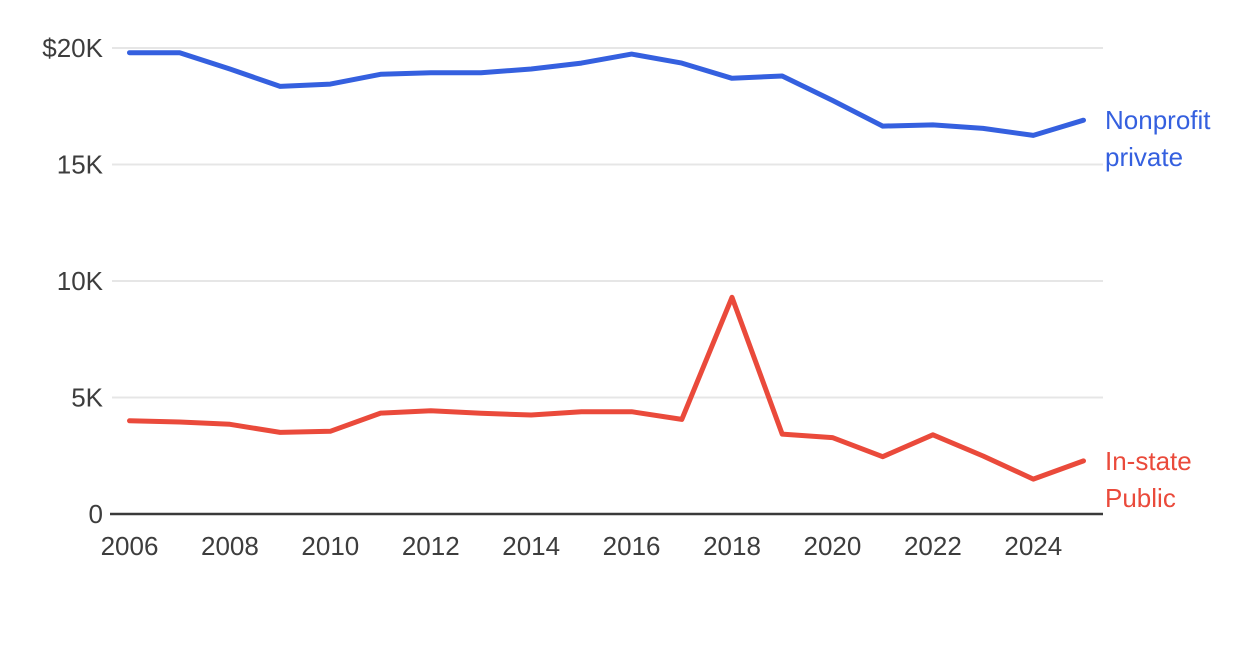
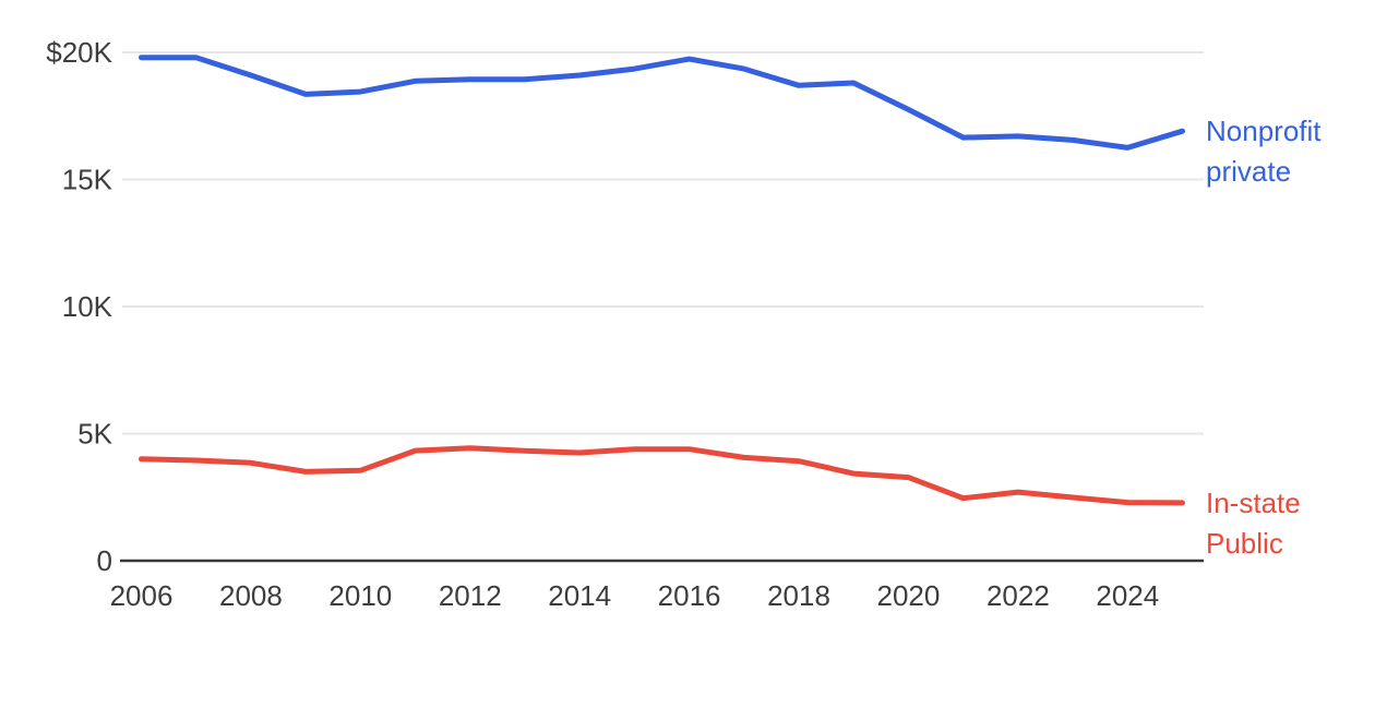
In-state Public/2018: $9.3K -> $3.9K
In-state Public/2022: $3.4K -> $2.7K
In-state Public/2024: $1.5K -> $2.3K
